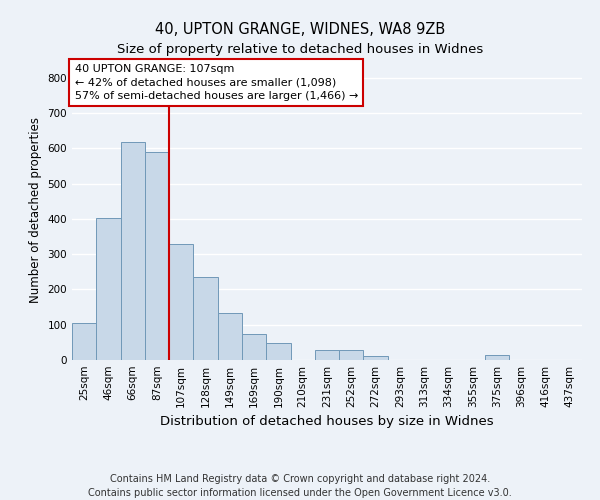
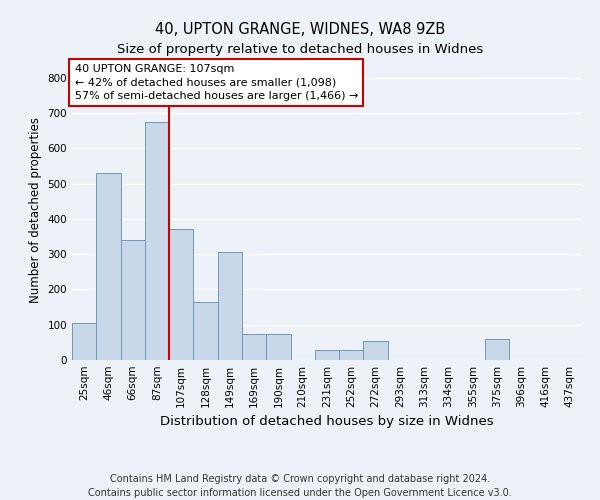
46sqm: 403 -> 530
66sqm: 618 -> 340
87sqm: 590 -> 675
107sqm: 328 -> 370
128sqm: 235 -> 165
149sqm: 133 -> 305
190sqm: 47 -> 75
272sqm: 10 -> 55
375sqm: 15 -> 60
